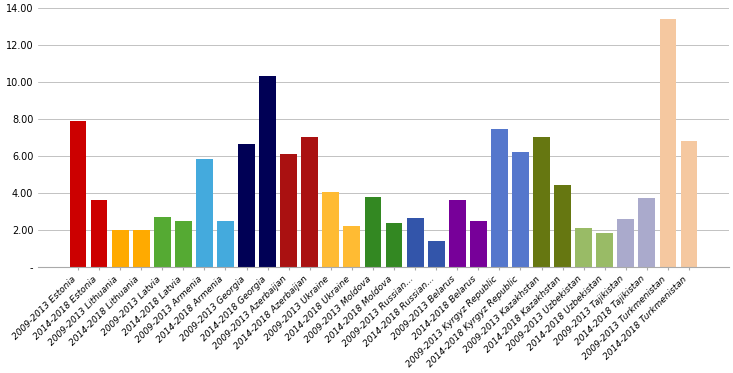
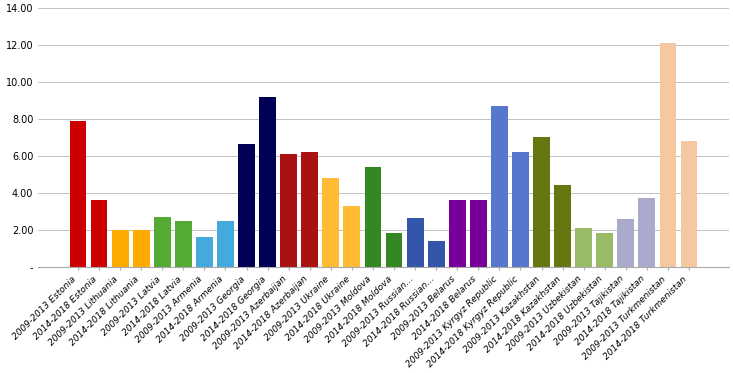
2009-2013 Armenia: 5.8 -> 1.6
2014-2018 Georgia: 10.3 -> 9.2
2014-2018 Azerbaijan: 7.0 -> 6.2
2009-2013 Ukraine: 4.0 -> 4.8
2014-2018 Ukraine: 2.2 -> 3.3
2009-2013 Moldova: 3.8 -> 5.4
2014-2018 Moldova: 2.4 -> 1.8
2014-2018 Belarus: 2.5 -> 3.6
2009-2013 Kyrgyz Republic: 7.5 -> 8.7
2009-2013 Turkmenistan: 13.4 -> 12.1
